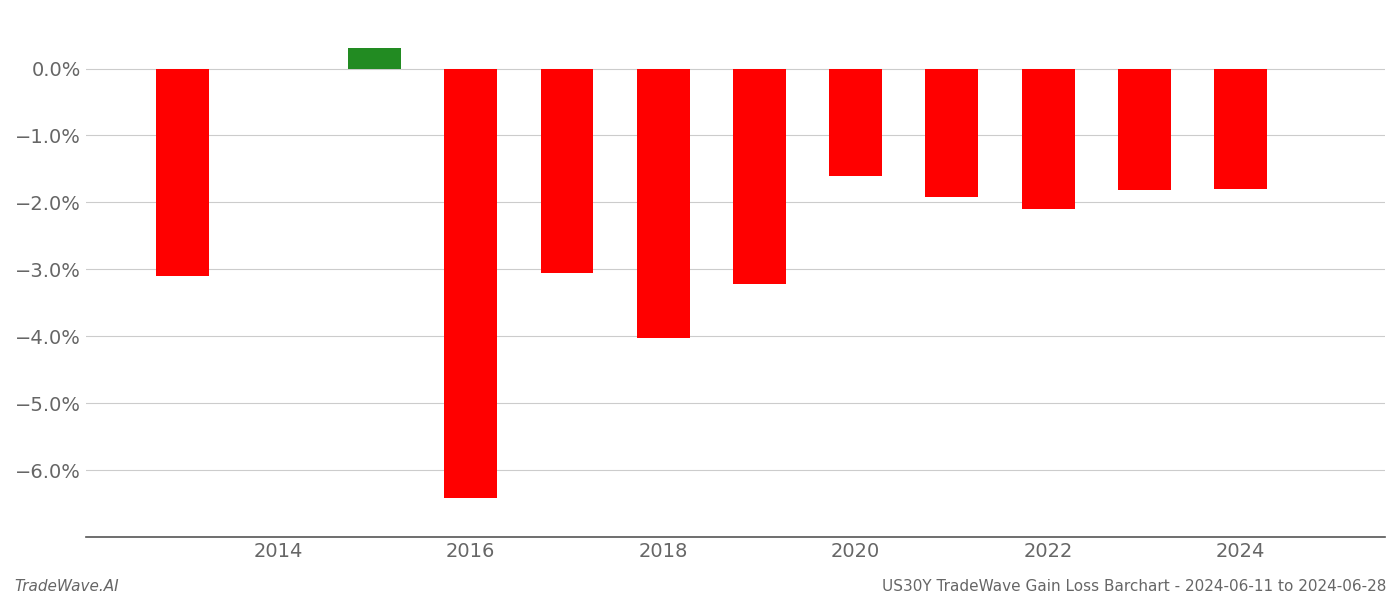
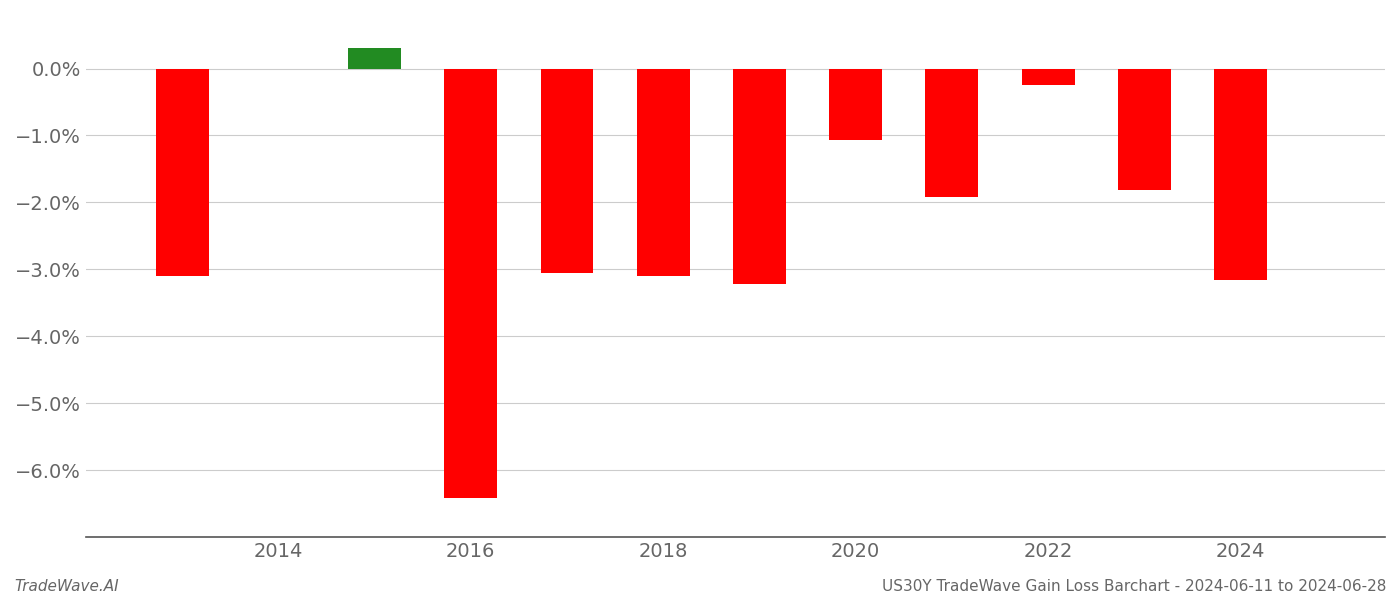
2018: -4.02% -> -3.10%
2020: -1.60% -> -1.06%
2022: -2.10% -> -0.24%
2024: -1.80% -> -3.16%
